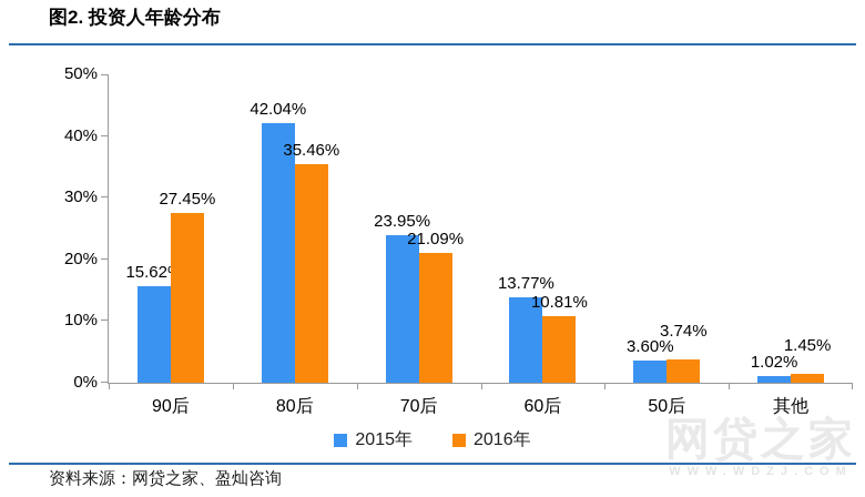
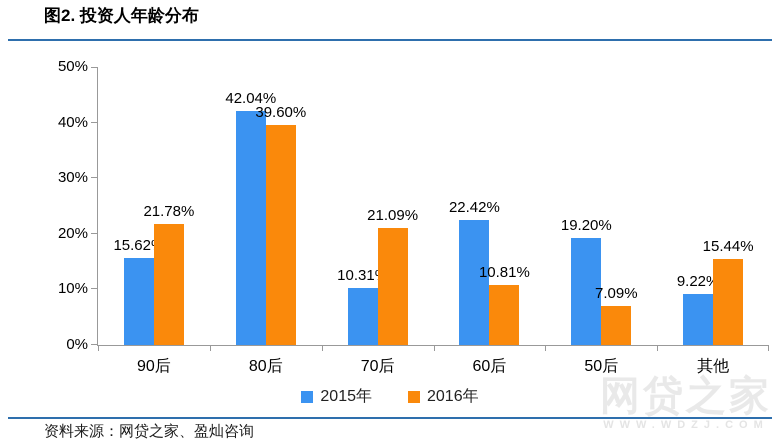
2016年/90后: 27.45% -> 21.78%
2016年/80后: 35.46% -> 39.60%
2015年/70后: 23.95% -> 10.31%
2015年/60后: 13.77% -> 22.42%
2015年/50后: 3.60% -> 19.20%
2016年/50后: 3.74% -> 7.09%
2015年/其他: 1.02% -> 9.22%
2016年/其他: 1.45% -> 15.44%
